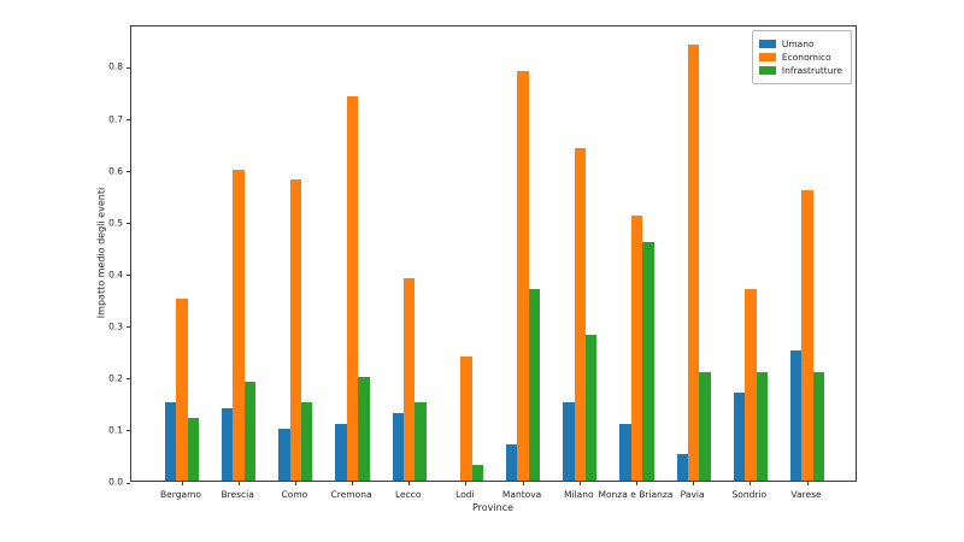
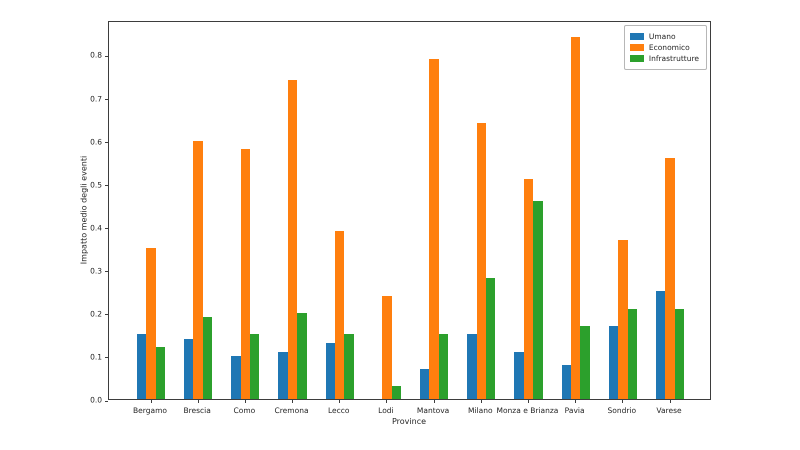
Infrastrutture/Mantova: 0.37 -> 0.15
Umano/Pavia: 0.05 -> 0.08
Infrastrutture/Pavia: 0.21 -> 0.17
